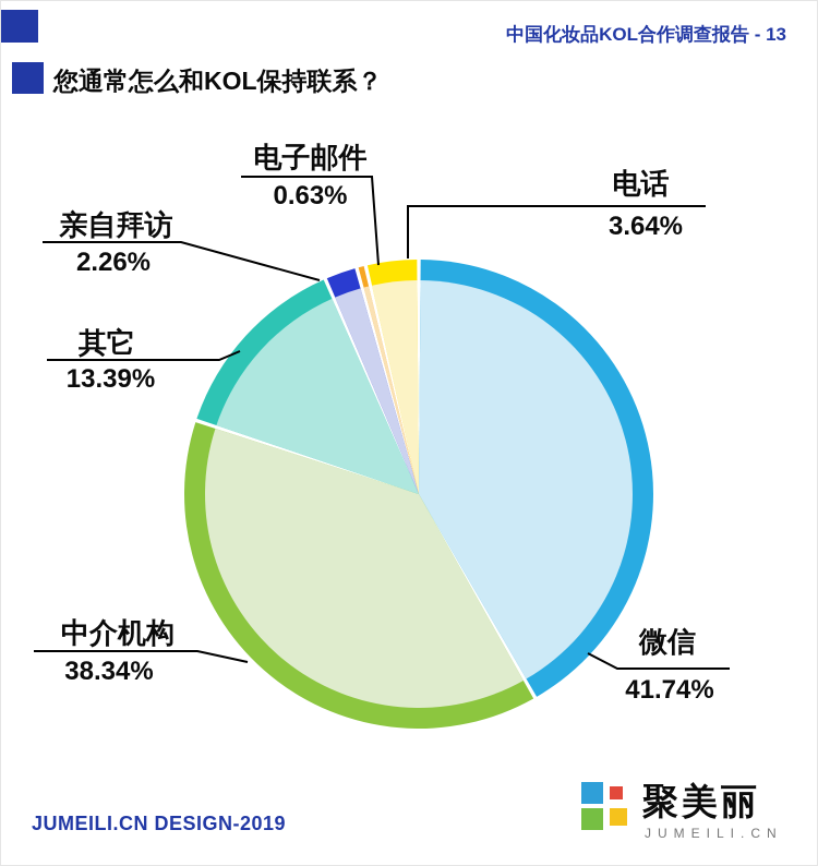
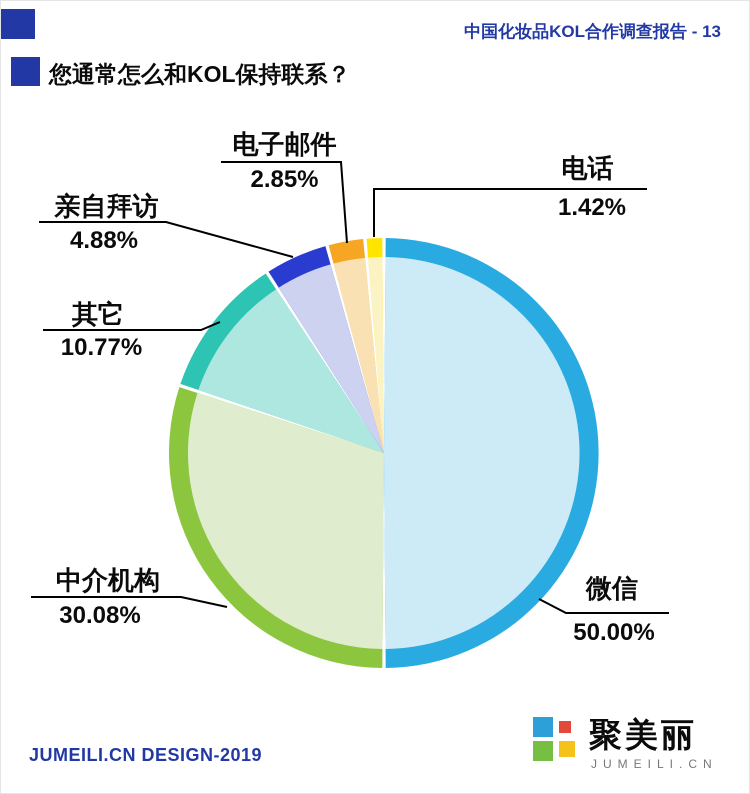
微信: 41.74% -> 50.00%
中介机构: 38.34% -> 30.08%
其它: 13.39% -> 10.77%
亲自拜访: 2.26% -> 4.88%
电子邮件: 0.63% -> 2.85%
电话: 3.64% -> 1.42%
